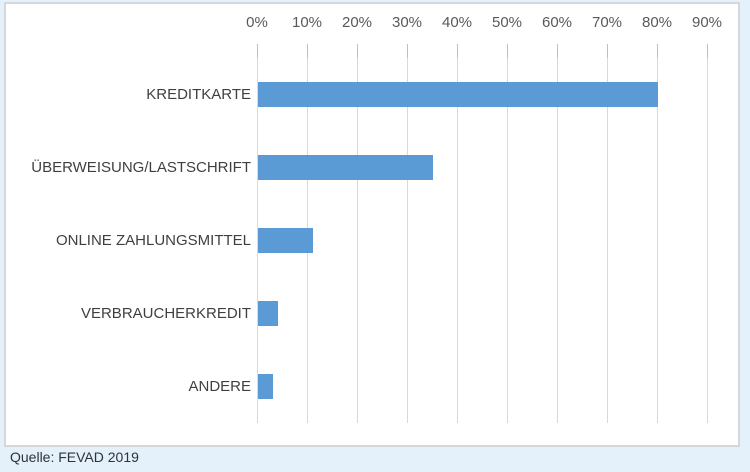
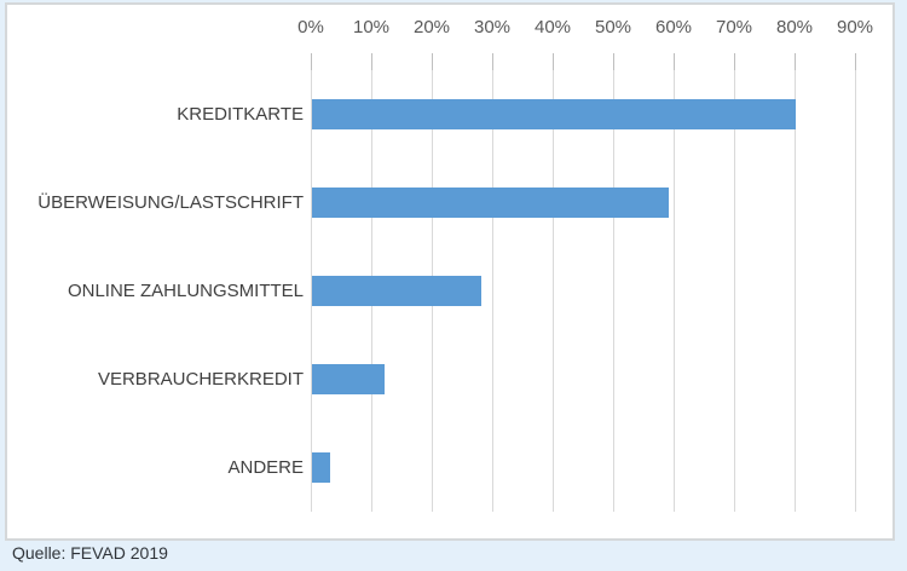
ÜBERWEISUNG/LASTSCHRIFT: 35% -> 59%
ONLINE ZAHLUNGSMITTEL: 11% -> 28%
VERBRAUCHERKREDIT: 4% -> 12%
